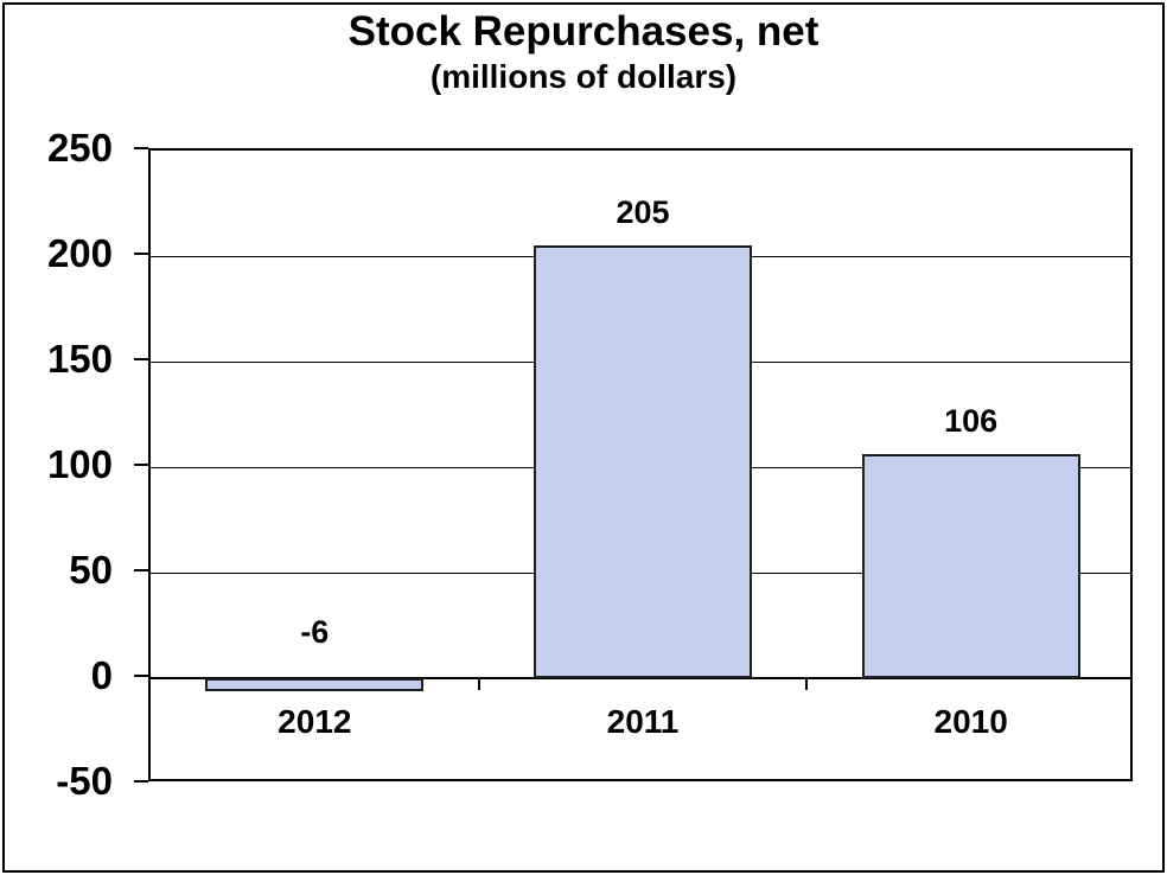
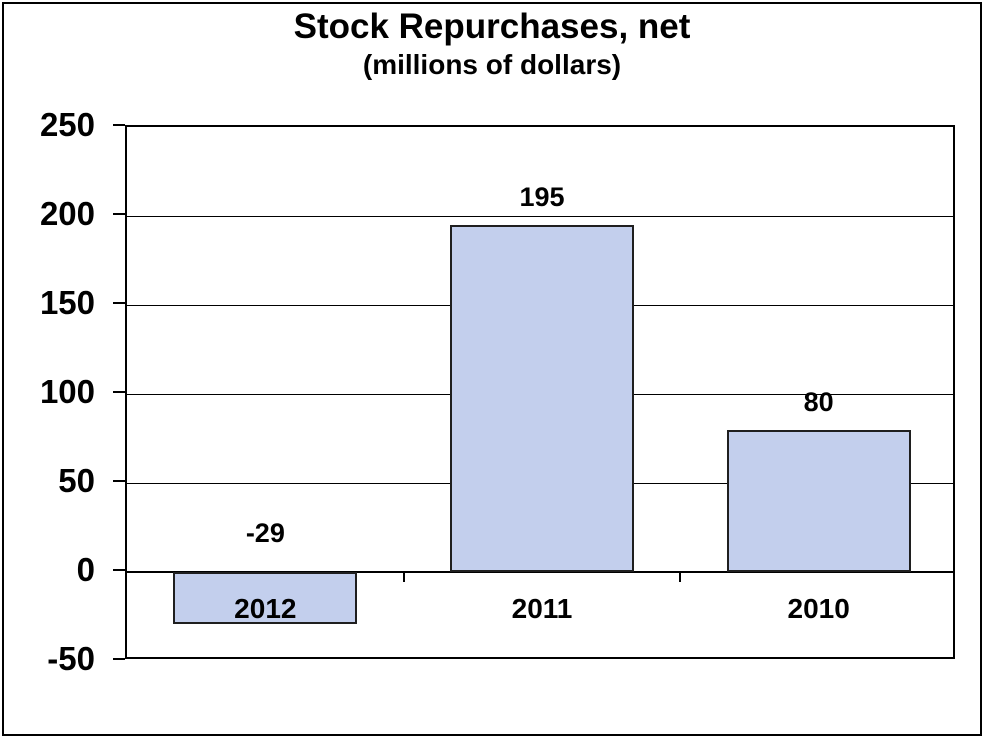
2012: -6 -> -29
2011: 205 -> 195
2010: 106 -> 80
